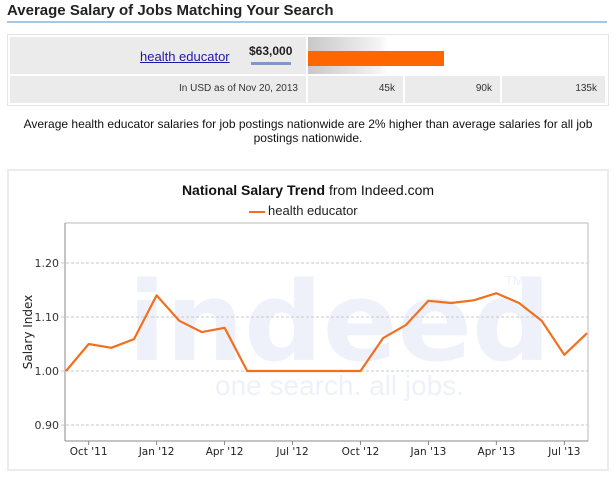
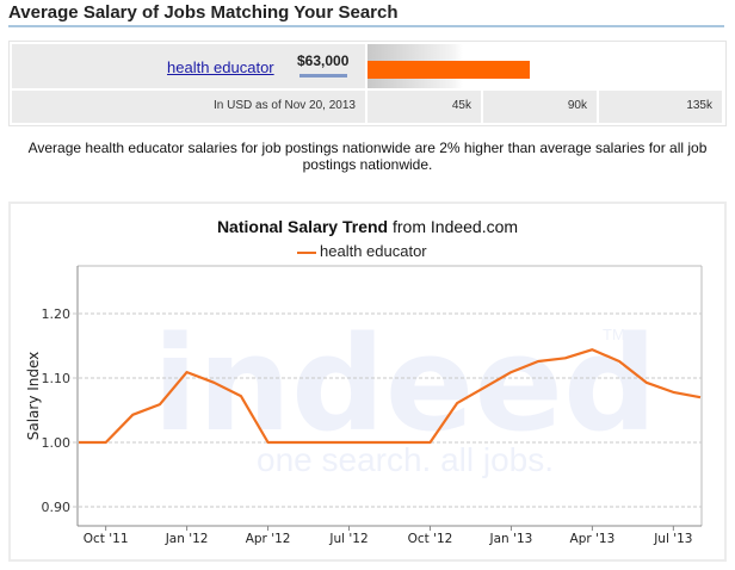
Oct '11: 1.05 -> 1.00
Jan '12: 1.14 -> 1.11
Apr '12: 1.08 -> 1.00
Jan '13: 1.13 -> 1.11
Jul '13: 1.03 -> 1.08
